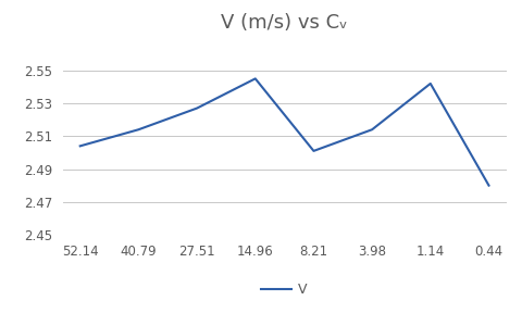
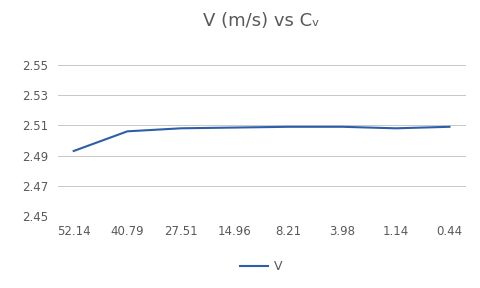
52.14: 2.504 -> 2.493
40.79: 2.514 -> 2.506
27.51: 2.527 -> 2.508
14.96: 2.545 -> 2.509
8.21: 2.501 -> 2.509
3.98: 2.514 -> 2.509
1.14: 2.542 -> 2.508
0.44: 2.480 -> 2.509
